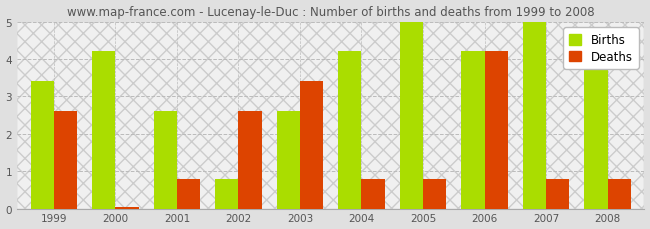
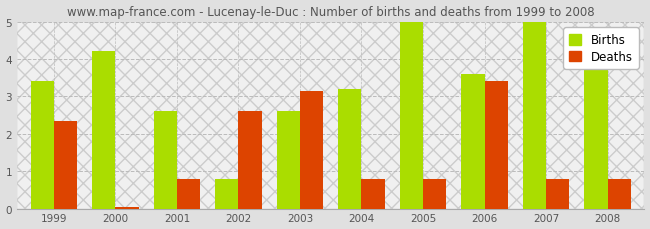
Deaths/1999: 2.60 -> 2.35
Deaths/2003: 3.40 -> 3.15
Births/2004: 4.2 -> 3.2
Births/2006: 4.2 -> 3.6
Deaths/2006: 4.20 -> 3.40
